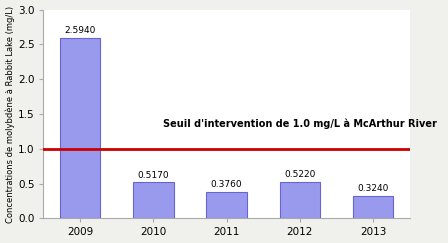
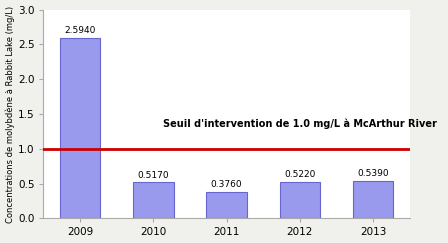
2013: 0.3240 -> 0.5390
